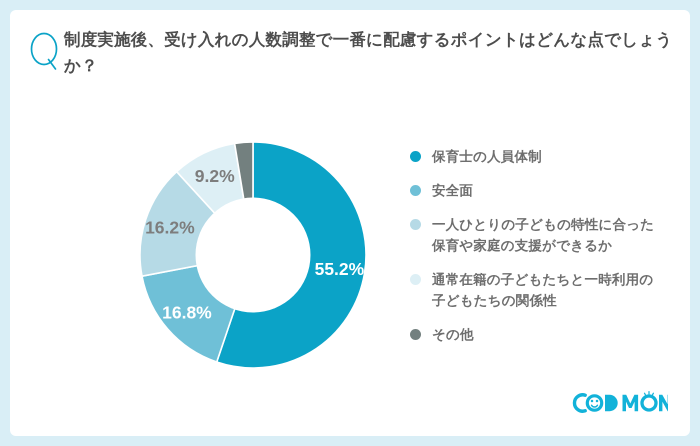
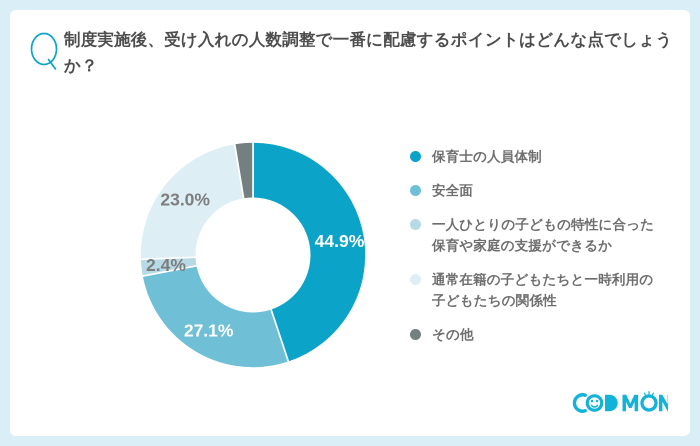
保育士の人員体制: 55.2% -> 44.9%
安全面: 16.8% -> 27.1%
一人ひとりの子どもの特性に合った保育や家庭の支援ができるか: 16.2% -> 2.4%
通常在籍の子どもたちと一時利用の子どもたちの関係性: 9.2% -> 23.0%
